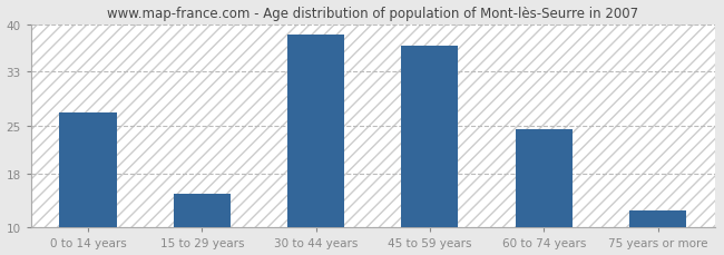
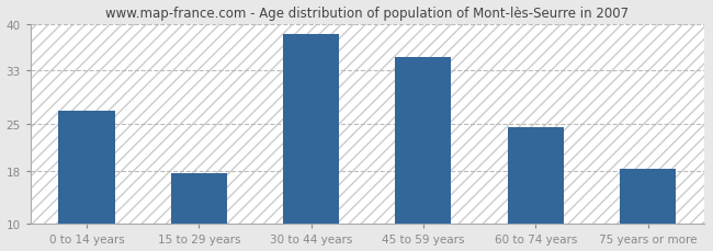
15 to 29 years: 15.0 -> 17.6
45 to 59 years: 36.8 -> 35.0
75 years or more: 12.5 -> 18.2
